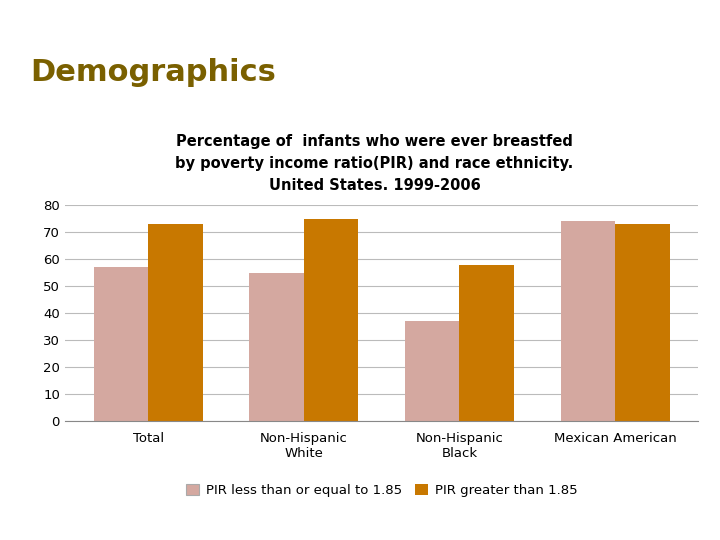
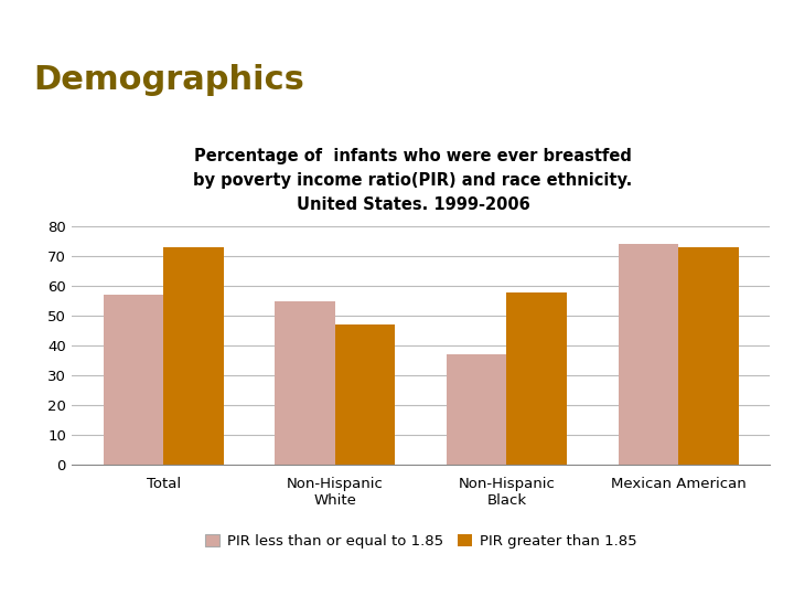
PIR greater than 1.85/Non-Hispanic White: 75 -> 47
